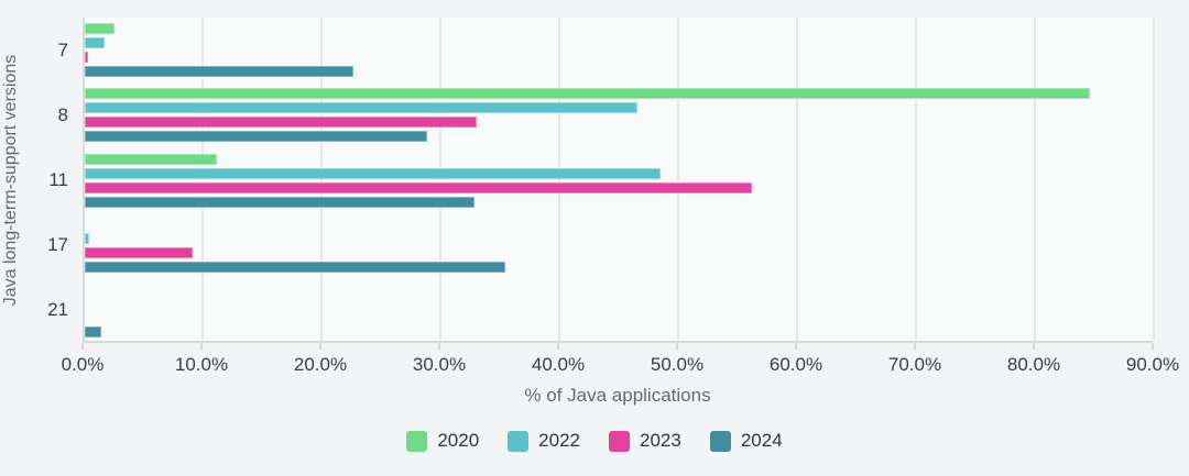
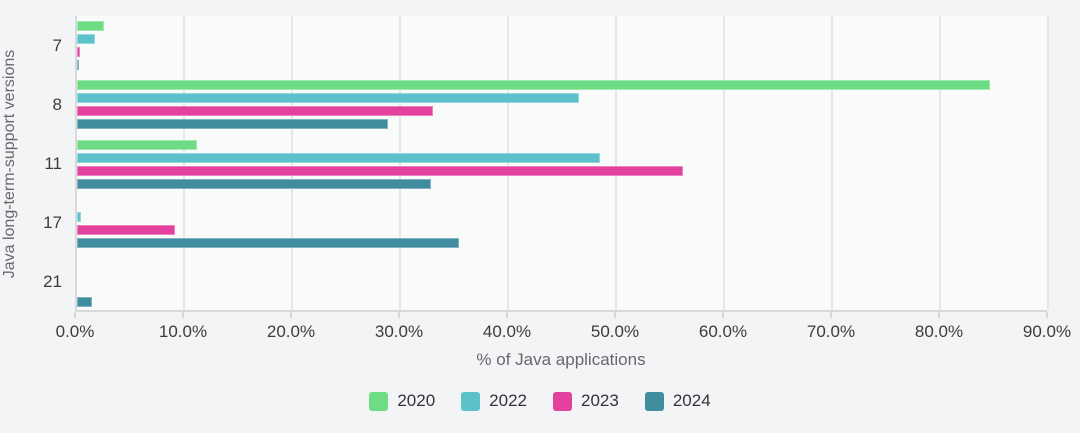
2024/7: 22.6% -> 0.2%
